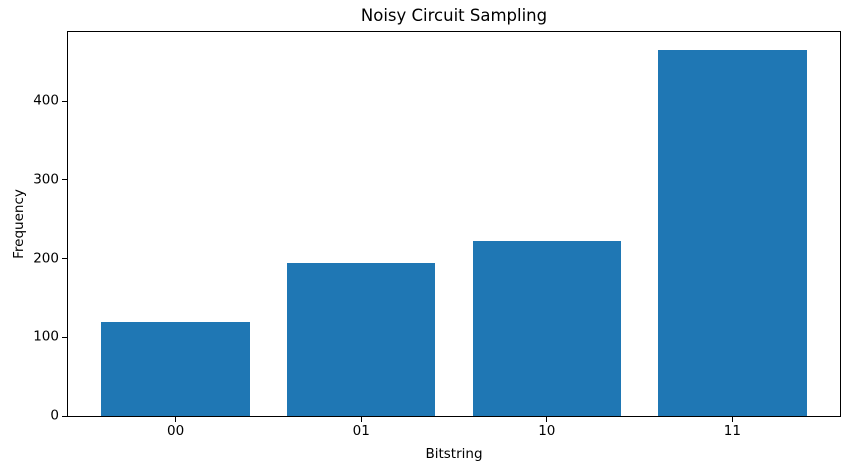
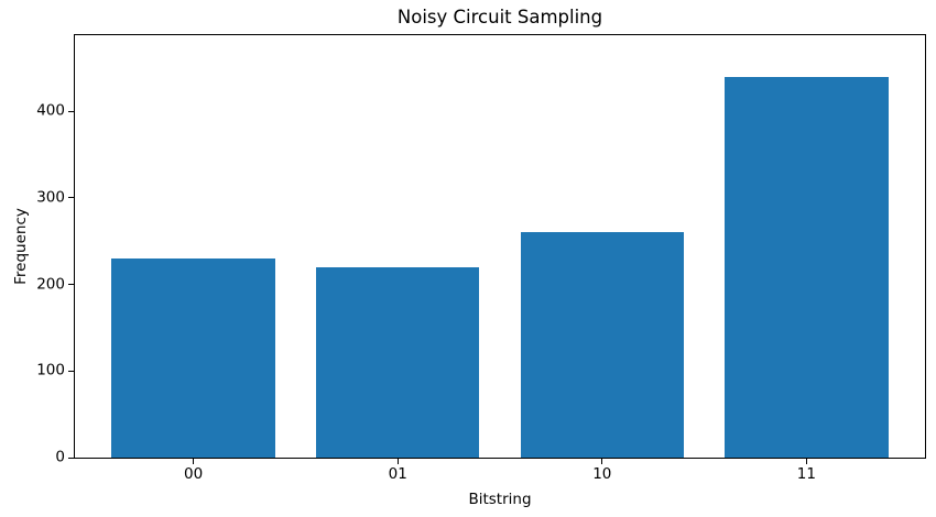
00: 120 -> 230
01: 200 -> 220
10: 220 -> 260
11: 460 -> 440
